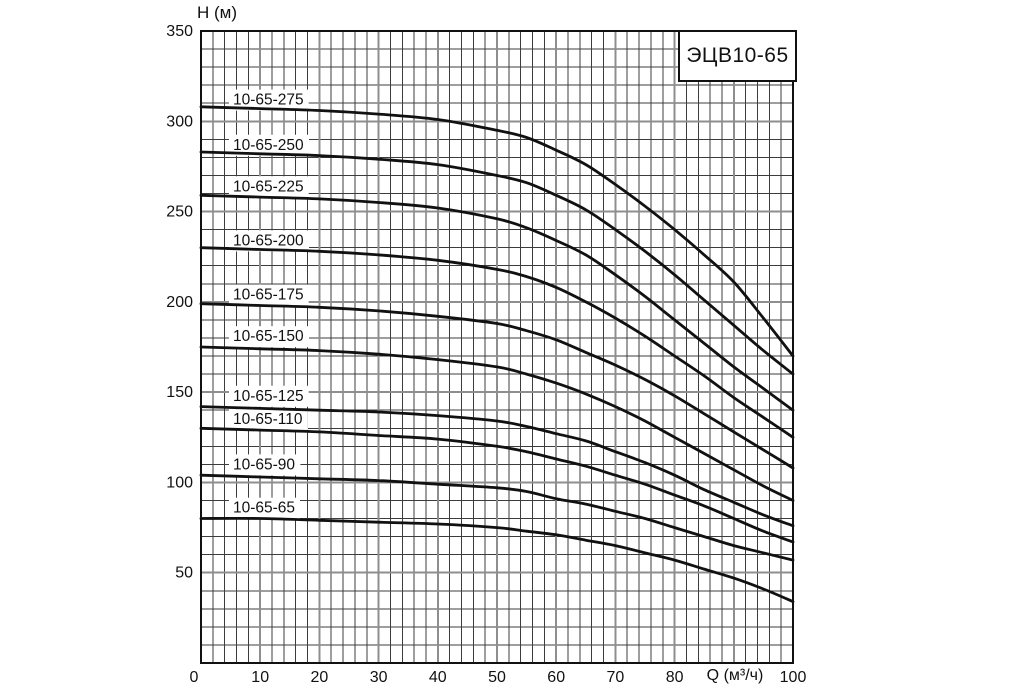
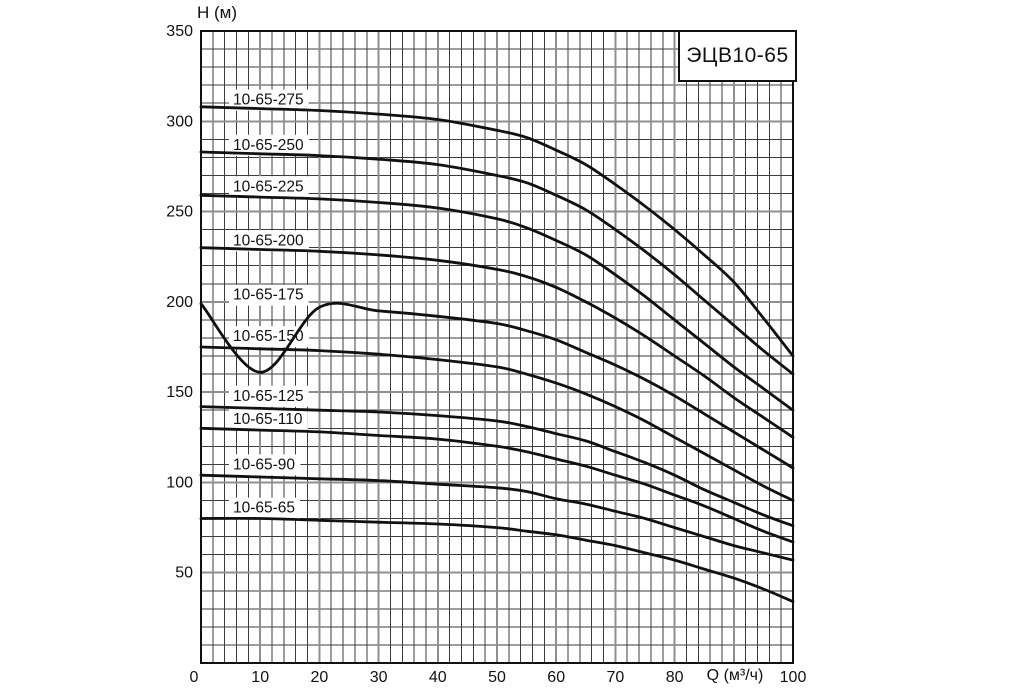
10-65-175/10: 198 -> 161
